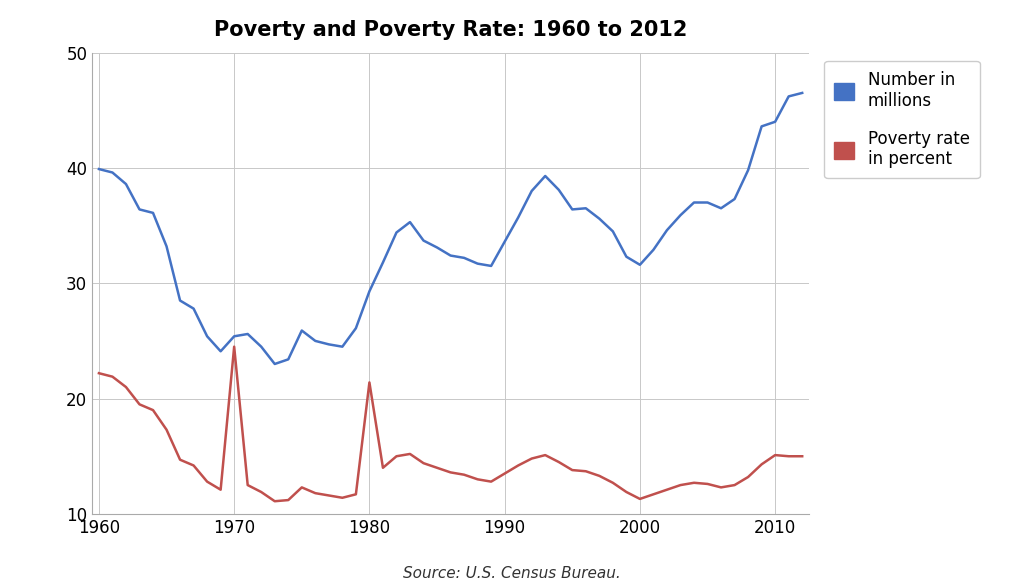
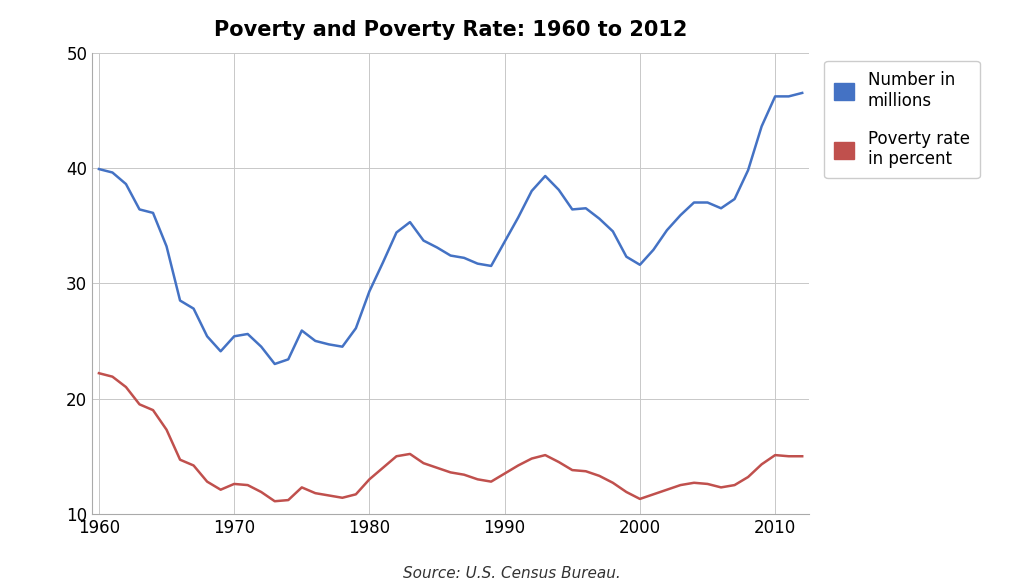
Poverty rate in percent/1970: 24.5 -> 12.6
Poverty rate in percent/1980: 21.4 -> 13.0
Number in millions/2010: 44.0 -> 46.2
